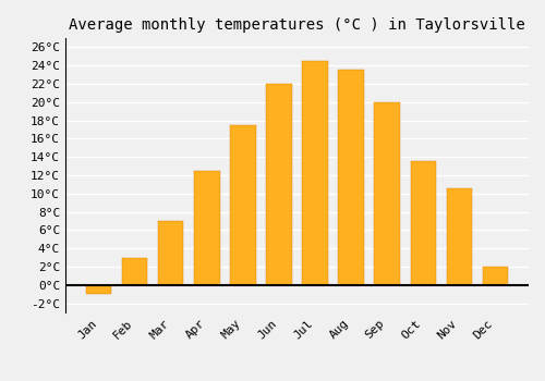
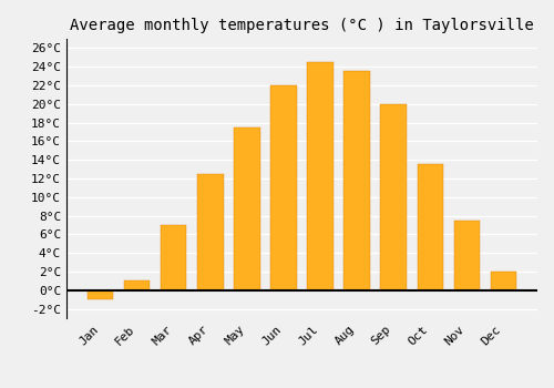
Feb: 3.0°C -> 1.0°C
Nov: 10.6°C -> 7.5°C
